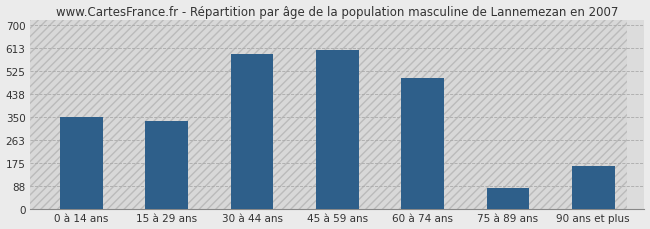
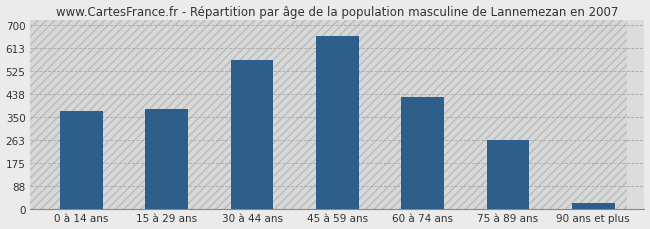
0 à 14 ans: 350 -> 375
15 à 29 ans: 335 -> 382
30 à 44 ans: 590 -> 568
45 à 59 ans: 605 -> 660
60 à 74 ans: 500 -> 428
75 à 89 ans: 80 -> 262
90 ans et plus: 165 -> 25
